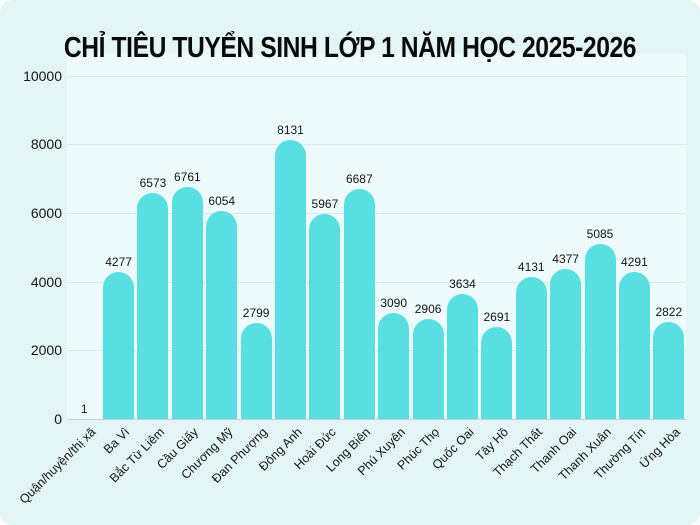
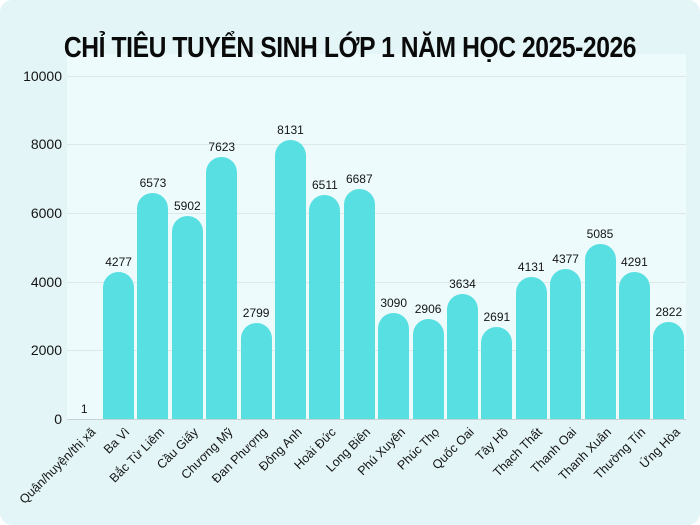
Cầu Giấy: 6761 -> 5902
Chương Mỹ: 6054 -> 7623
Hoài Đức: 5967 -> 6511
